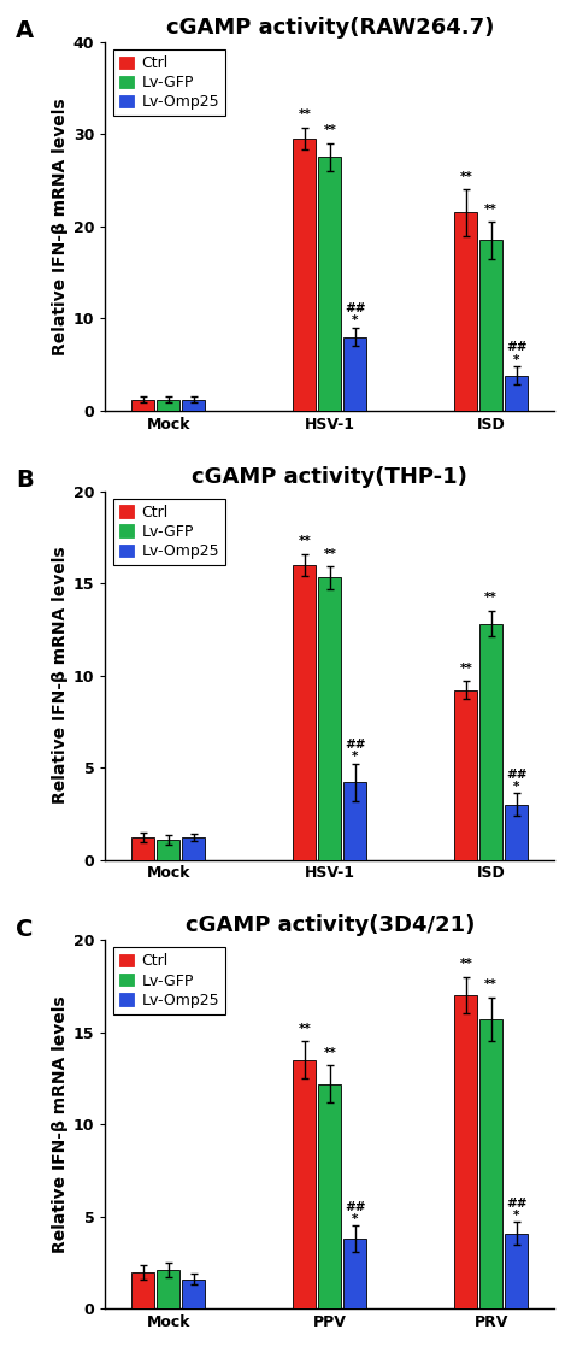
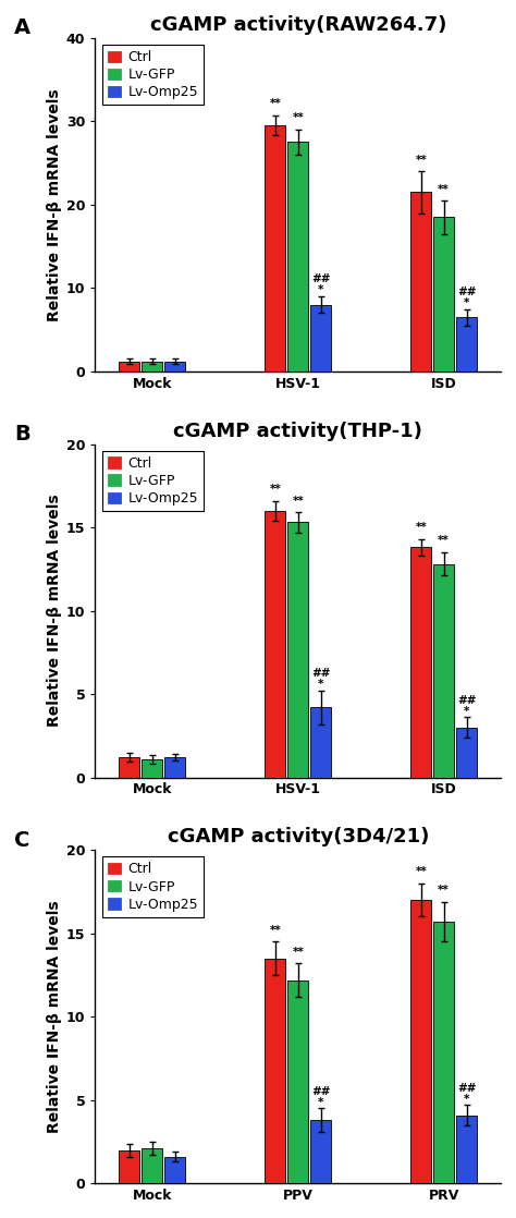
cGAMP activity(RAW264.7)/Lv-Omp25/ISD: 3.8 -> 6.5
cGAMP activity(THP-1)/Ctrl/ISD: 9.2 -> 13.8
